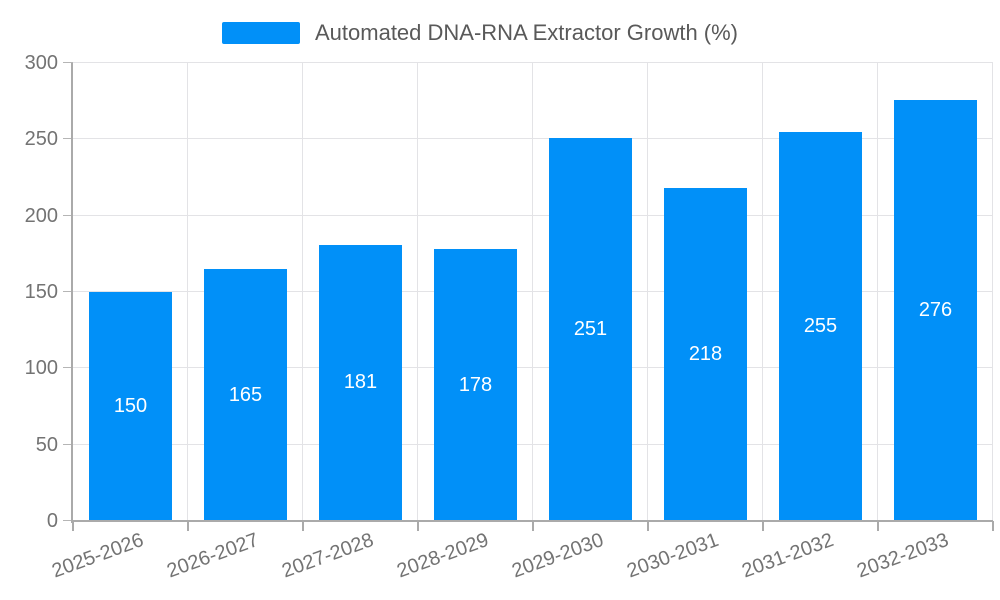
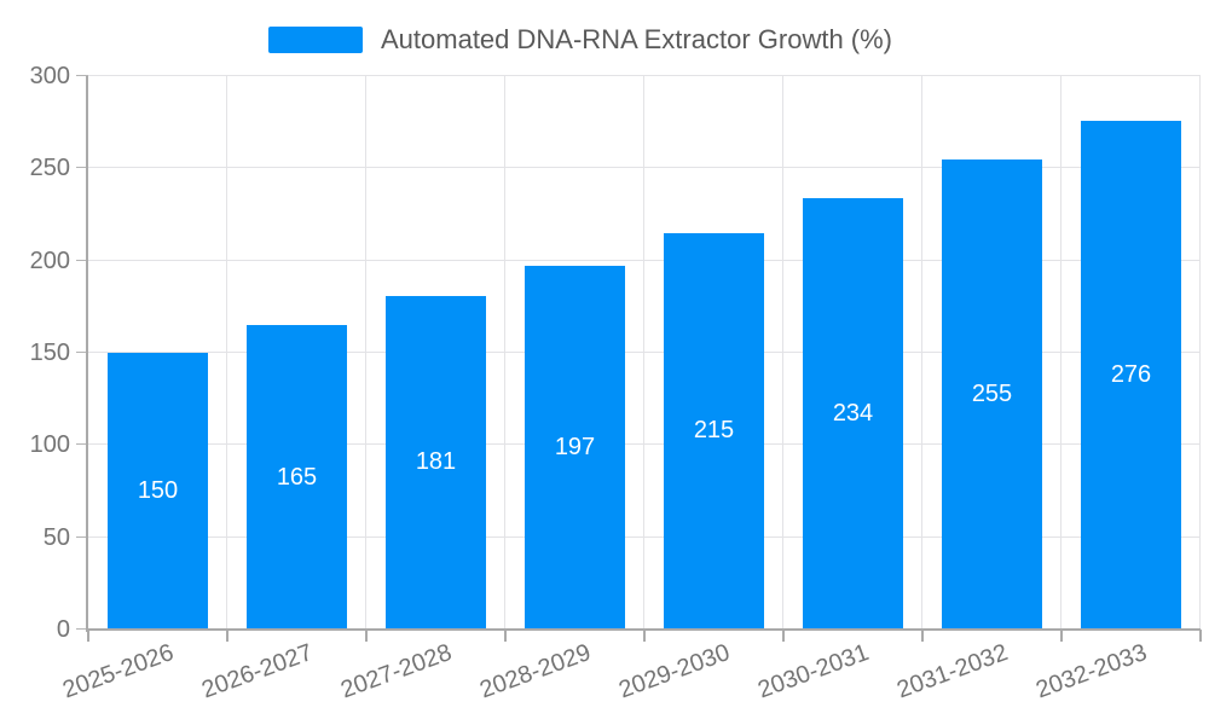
2028-2029: 178 -> 197
2029-2030: 251 -> 215
2030-2031: 218 -> 234
